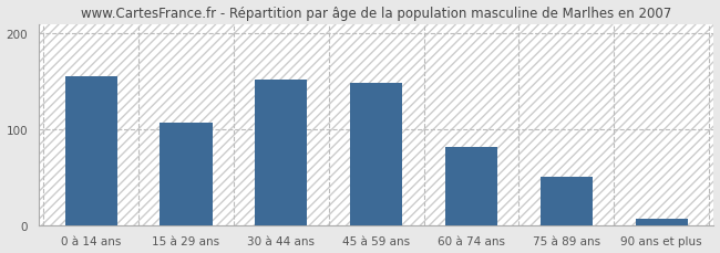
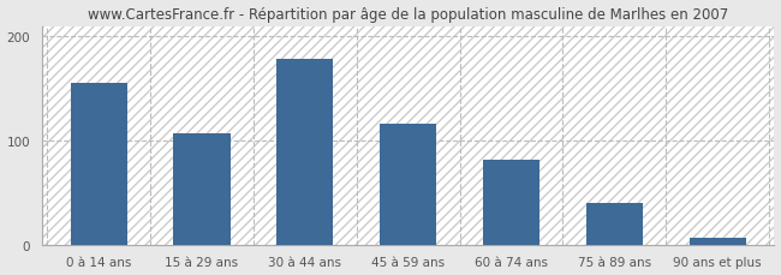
30 à 44 ans: 152 -> 178
45 à 59 ans: 148 -> 116
75 à 89 ans: 50 -> 40
